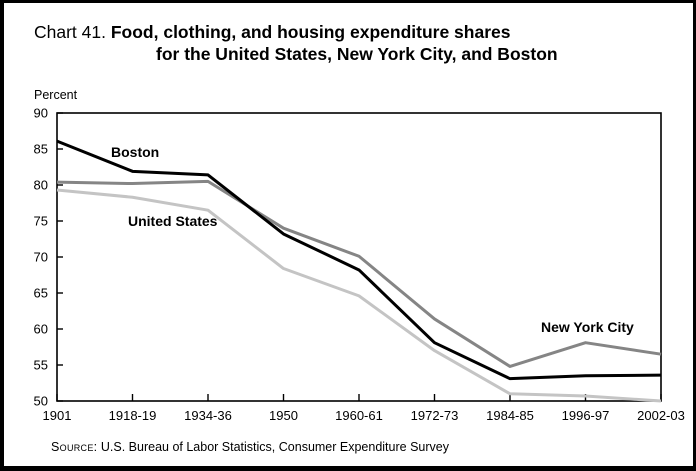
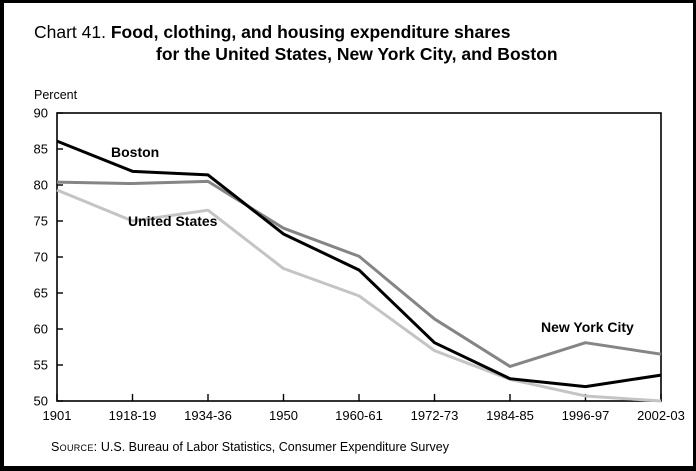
United States/1918-19: 78 -> 75
United States/1984-85: 51 -> 53
Boston/1996-97: 54 -> 52
